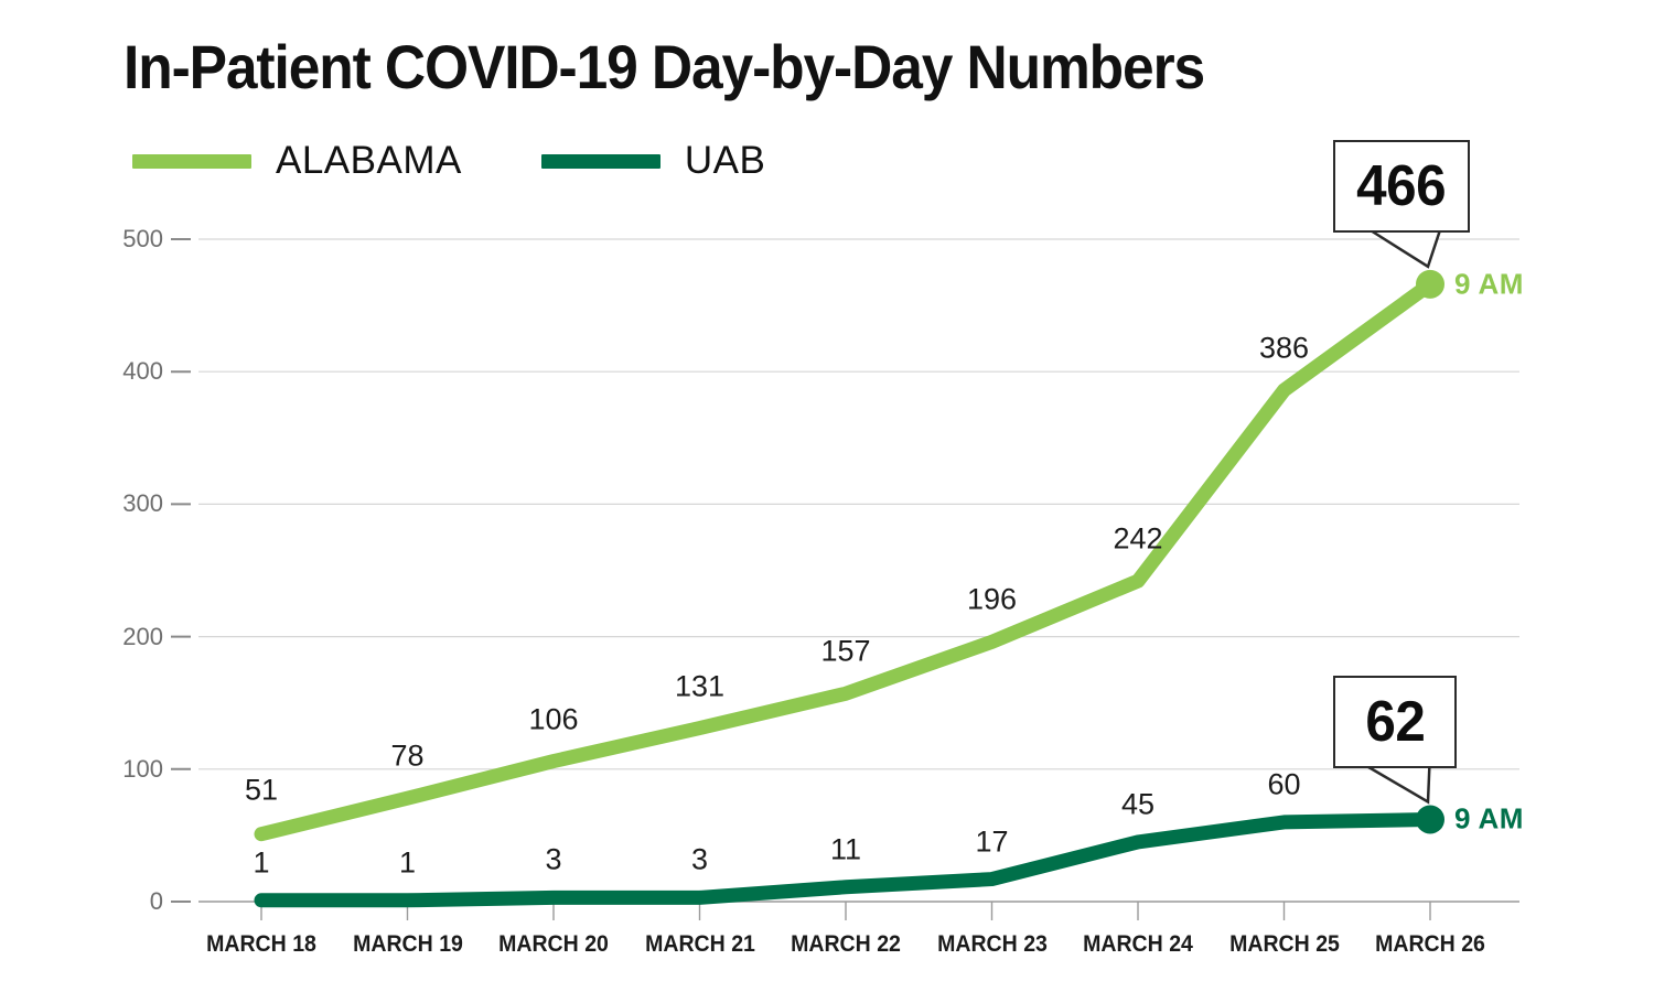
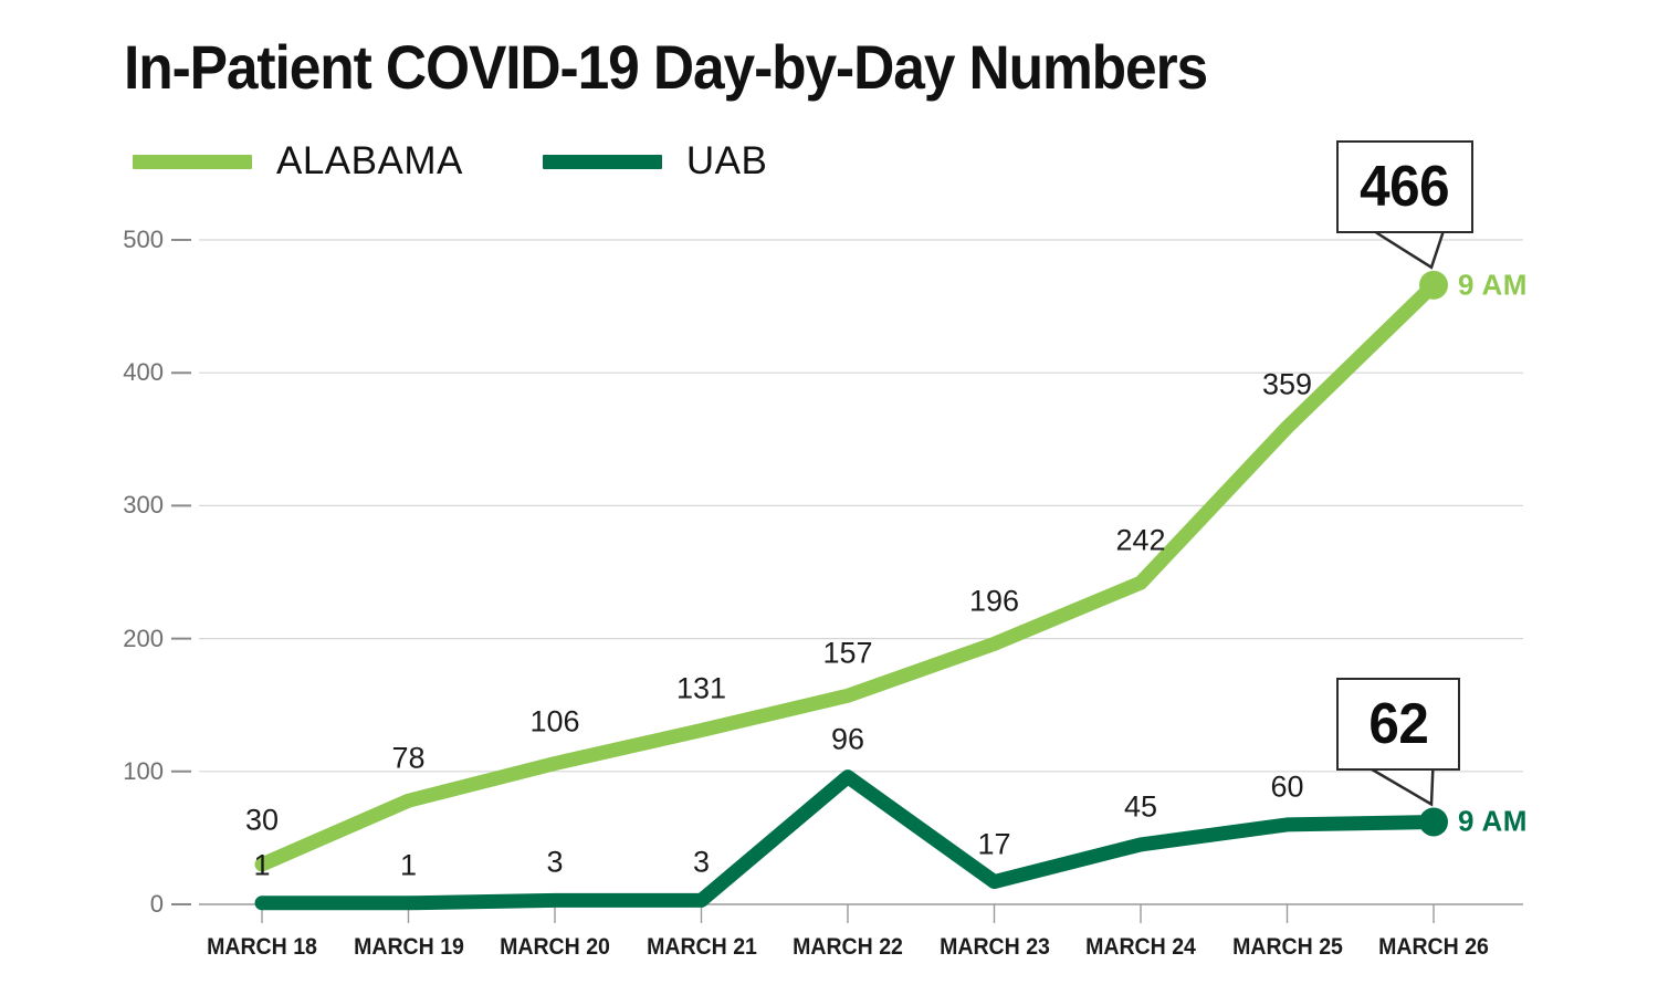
ALABAMA/MARCH 18: 51 -> 30
UAB/MARCH 22: 11 -> 96
ALABAMA/MARCH 25: 386 -> 359
